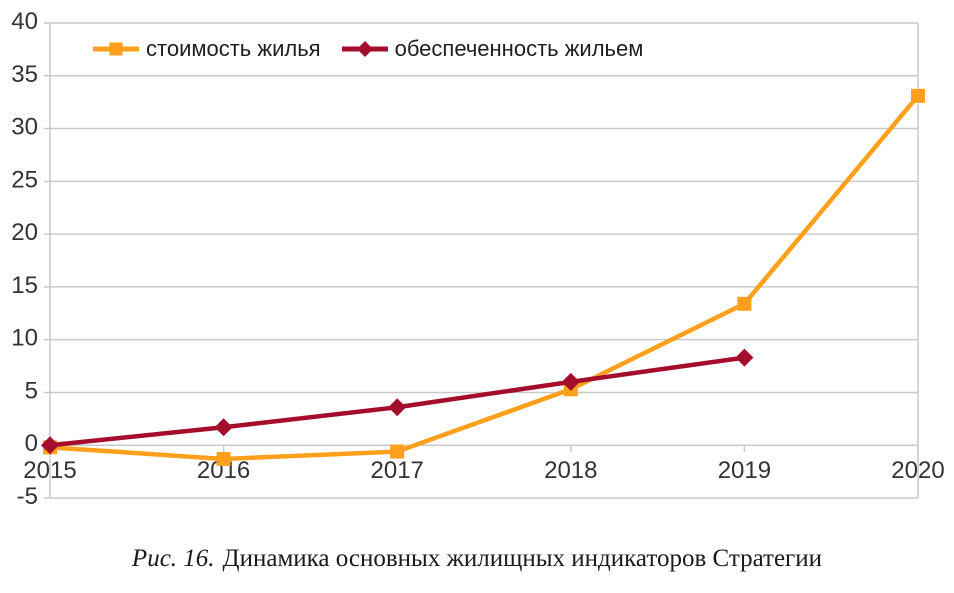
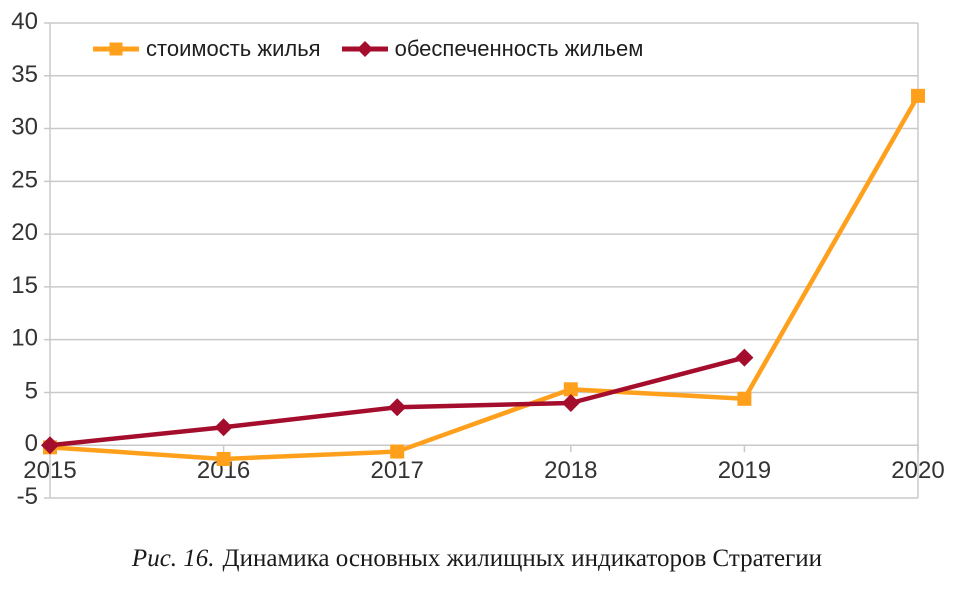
обеспеченность жильем/2018: 6.0 -> 4.0
стоимость жилья/2019: 13.4 -> 4.4
